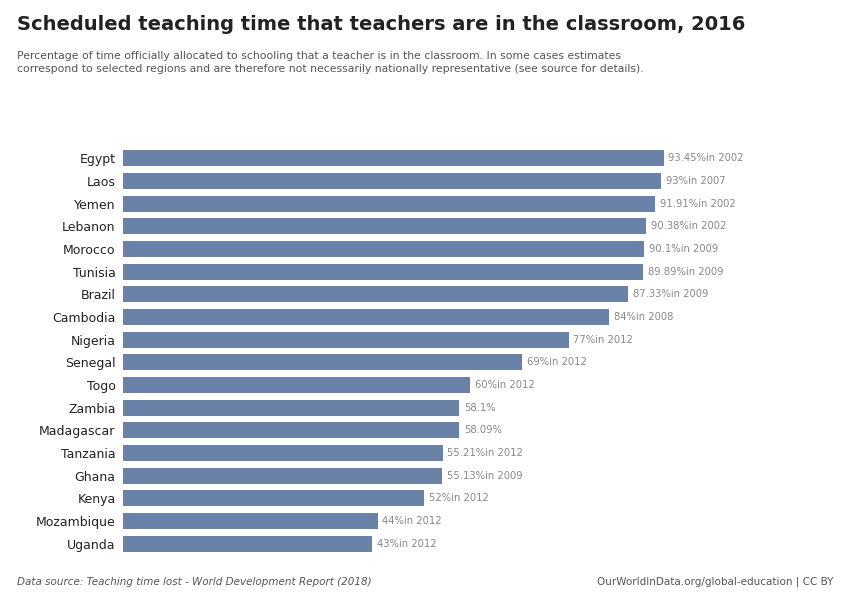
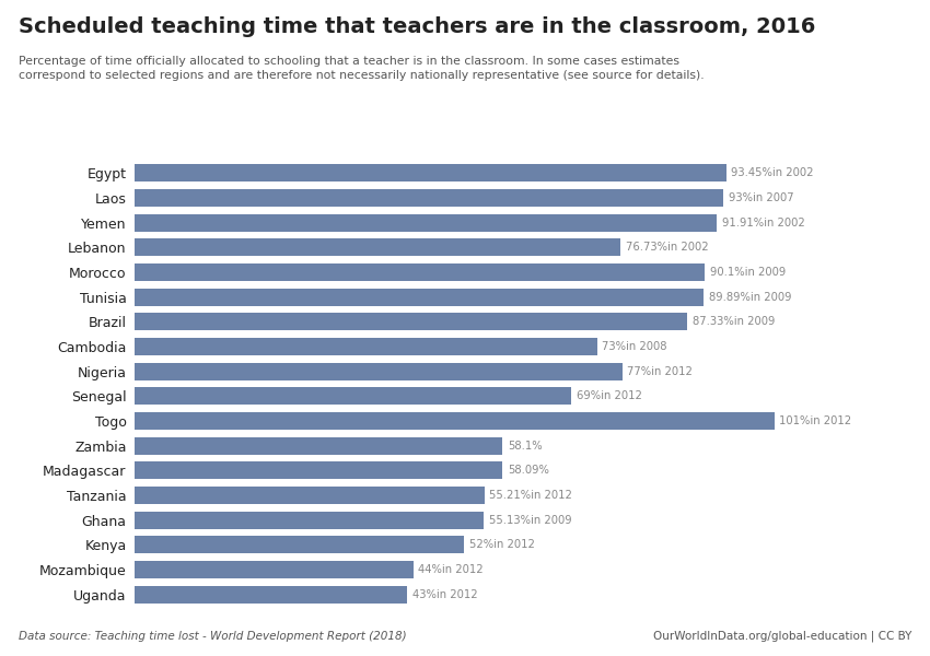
Lebanon: 90.38%in -> 76.73%in
Cambodia: 84%in -> 73%in
Togo: 60%in -> 101%in
